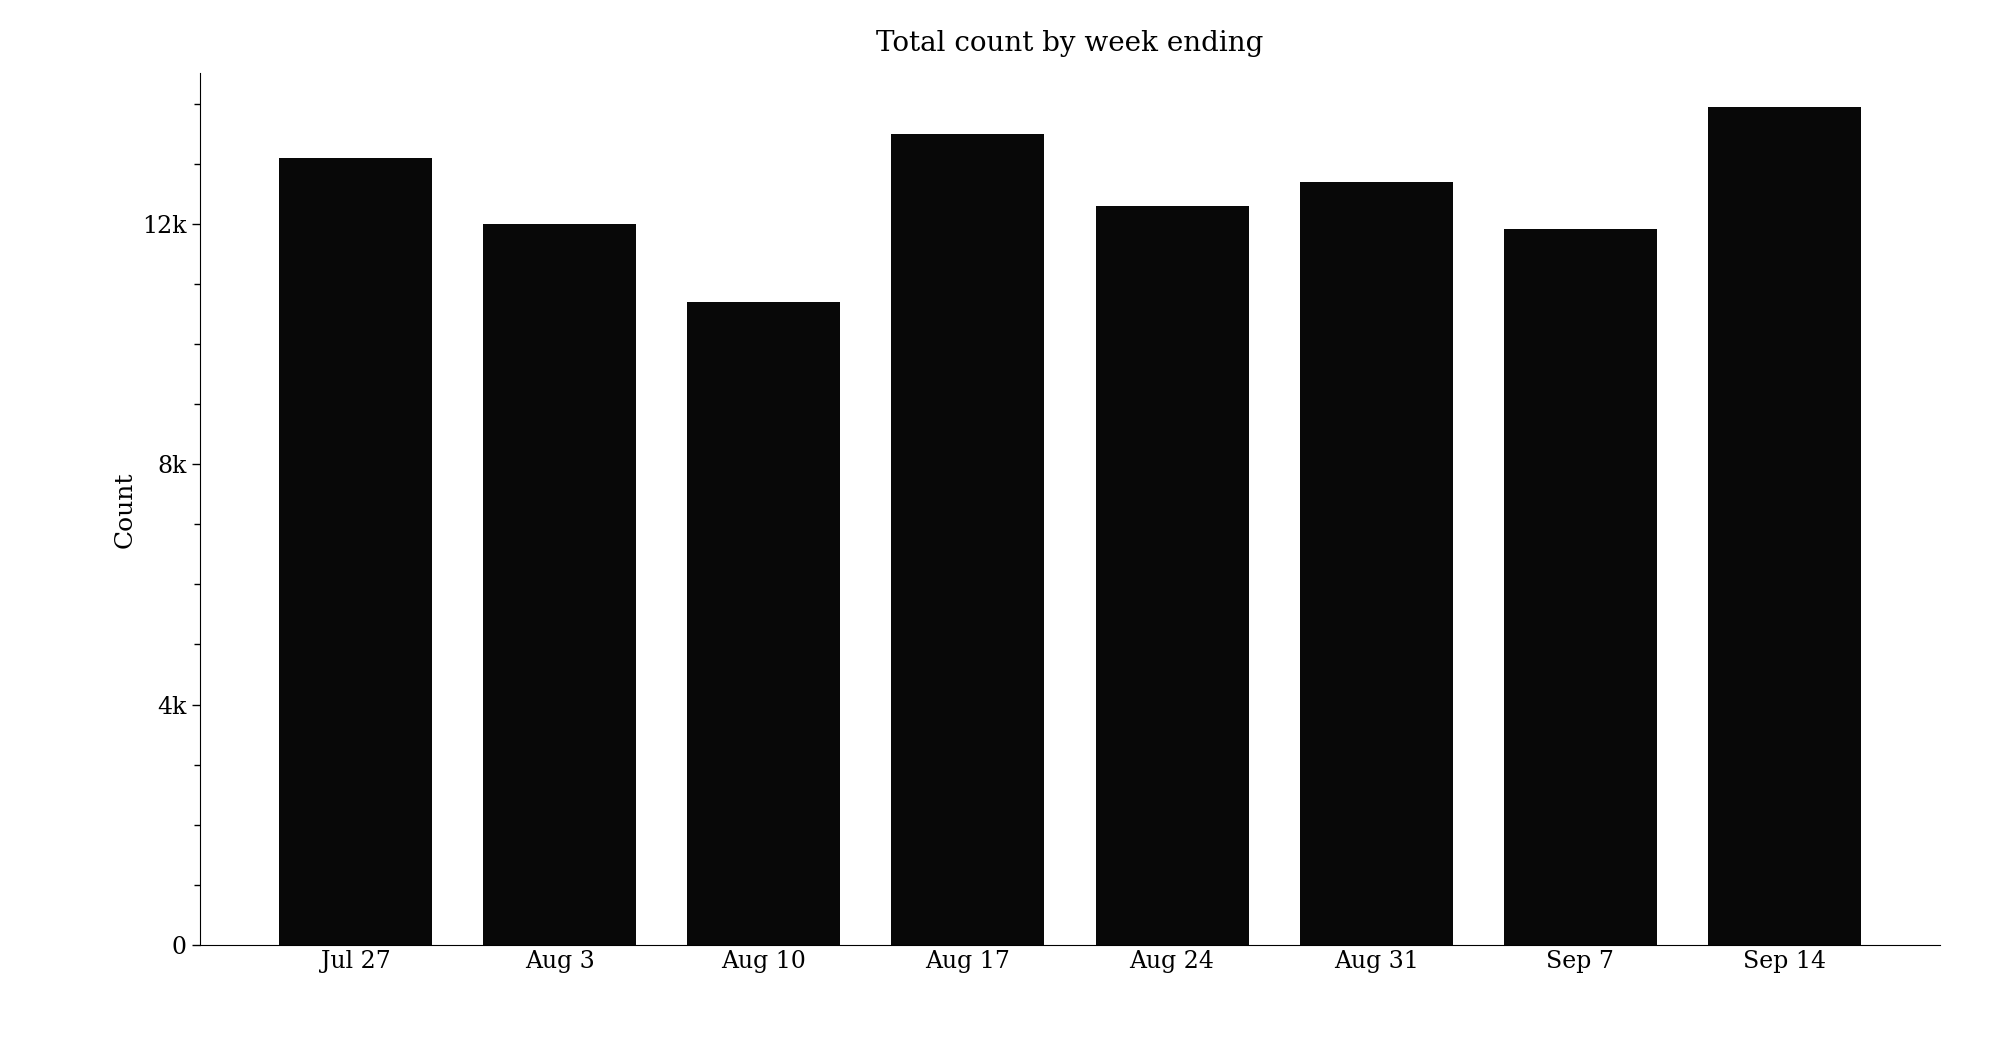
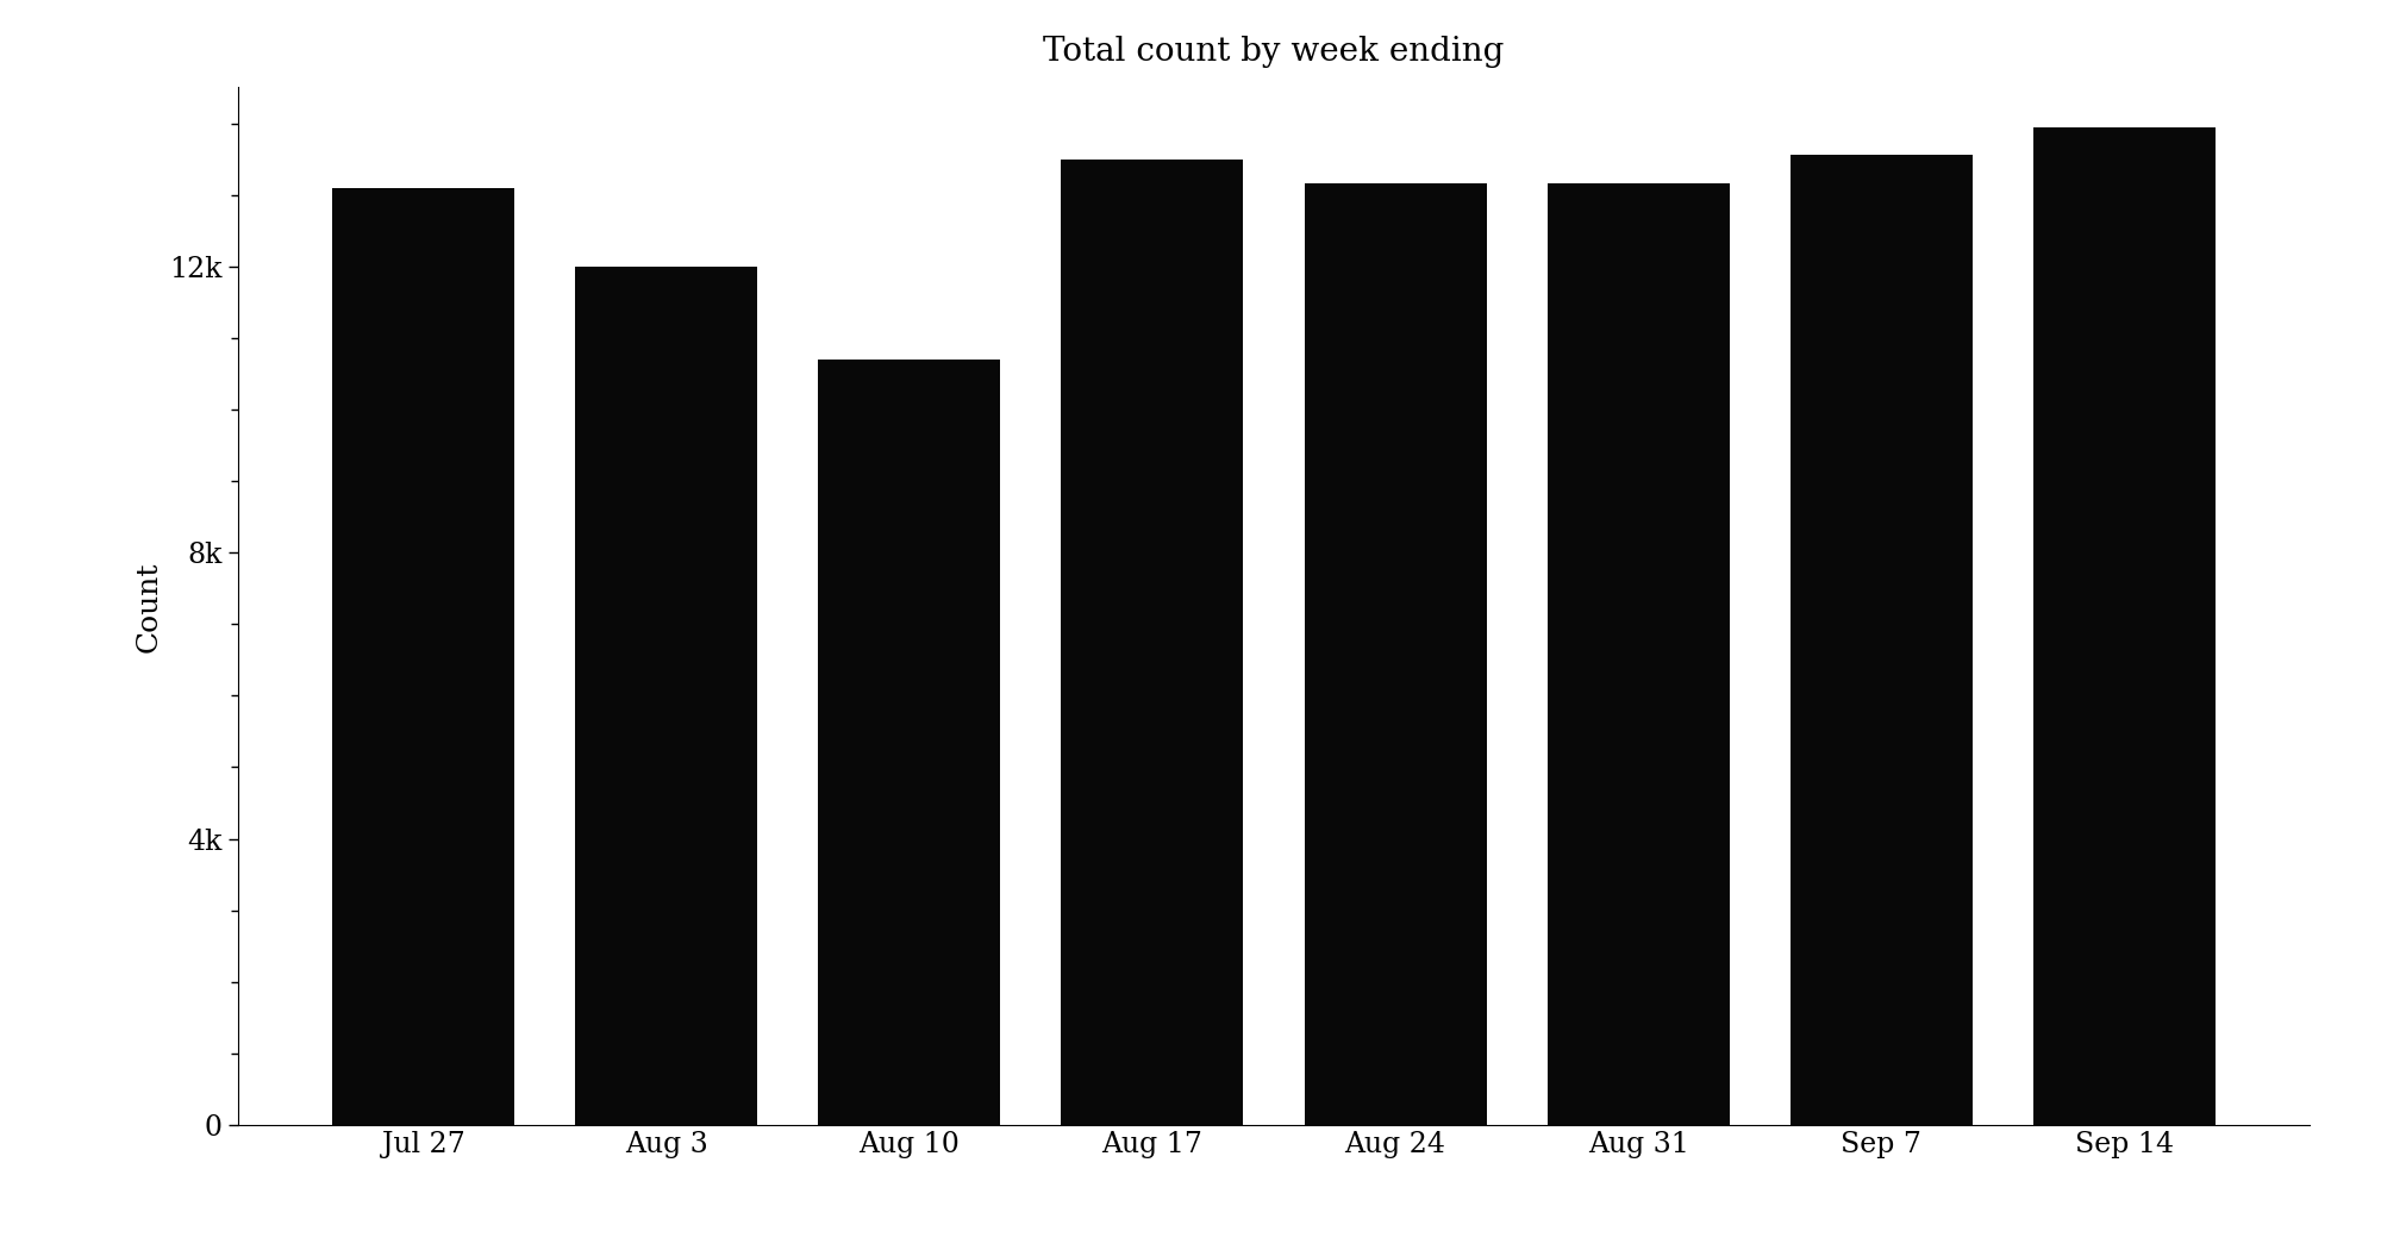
Aug 24: 12.30k -> 13.16k
Aug 31: 12.70k -> 13.16k
Sep 7: 11.91k -> 13.56k
